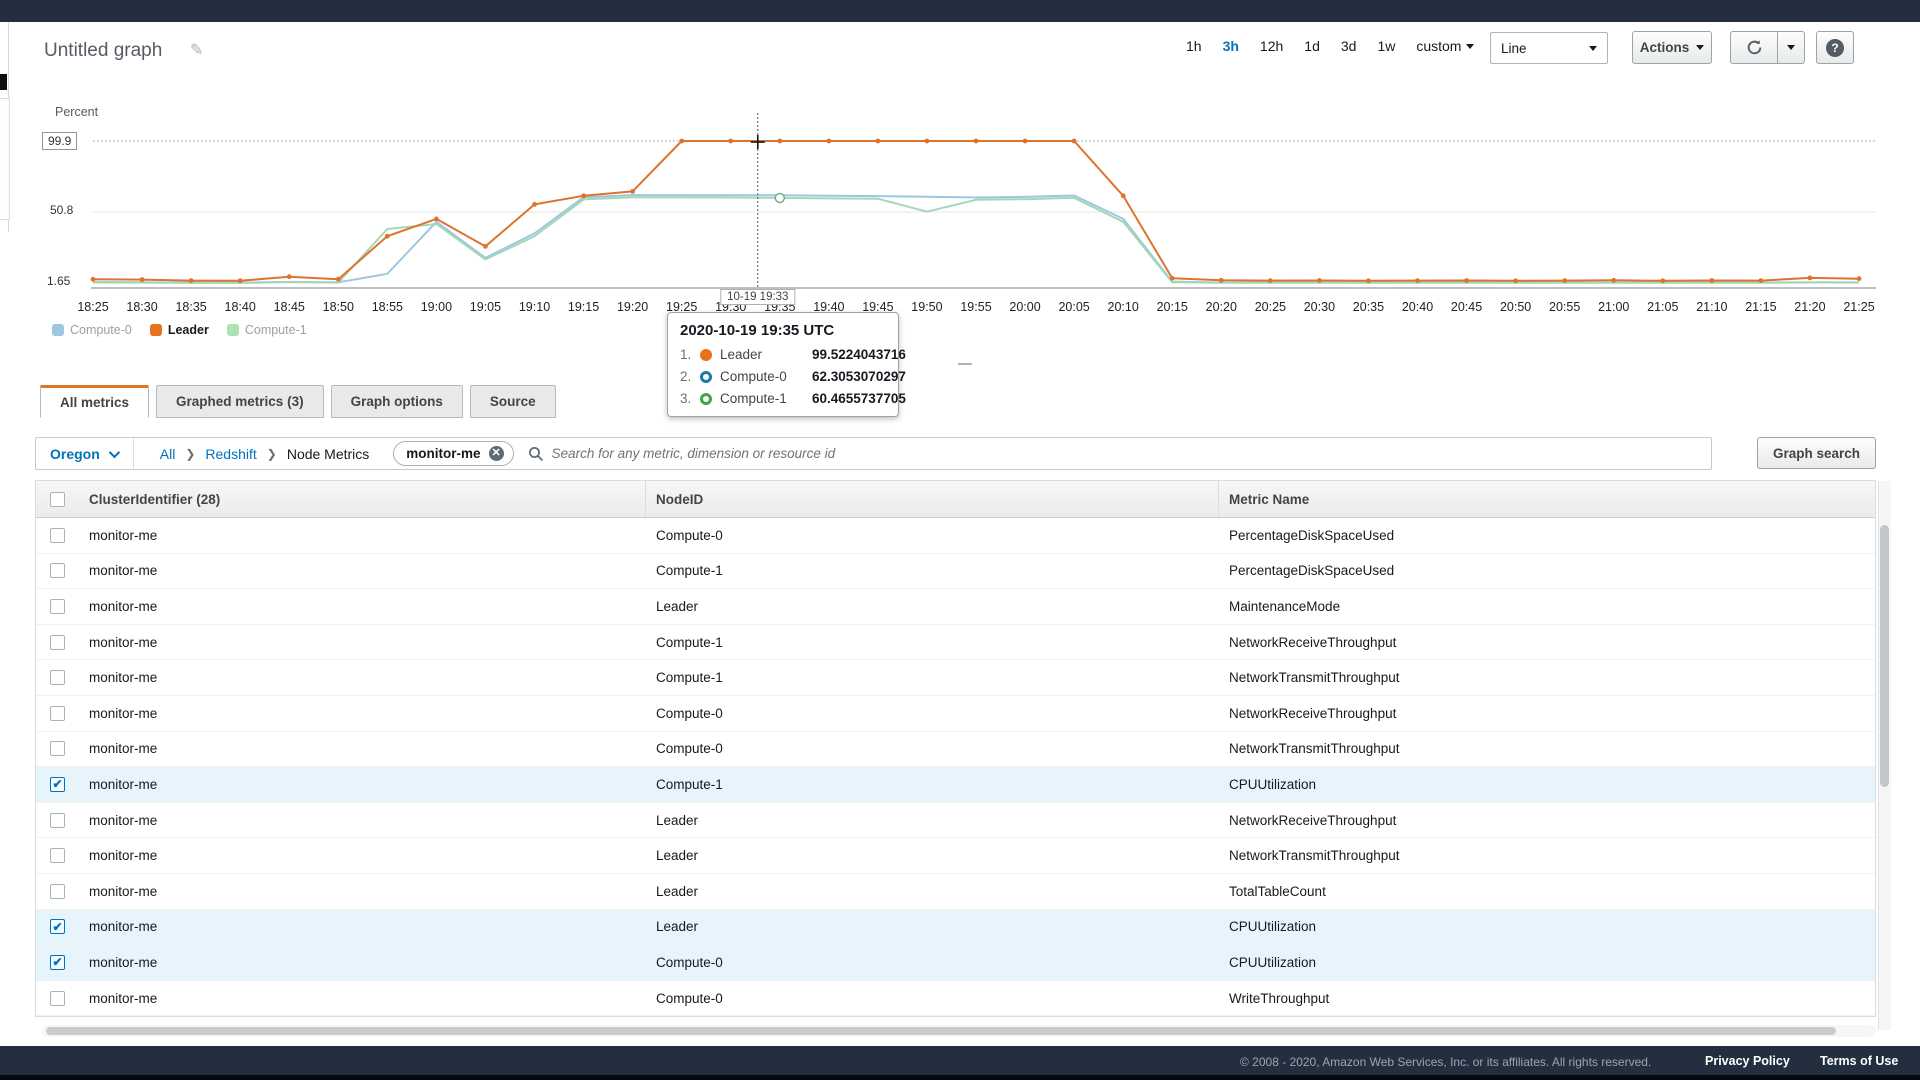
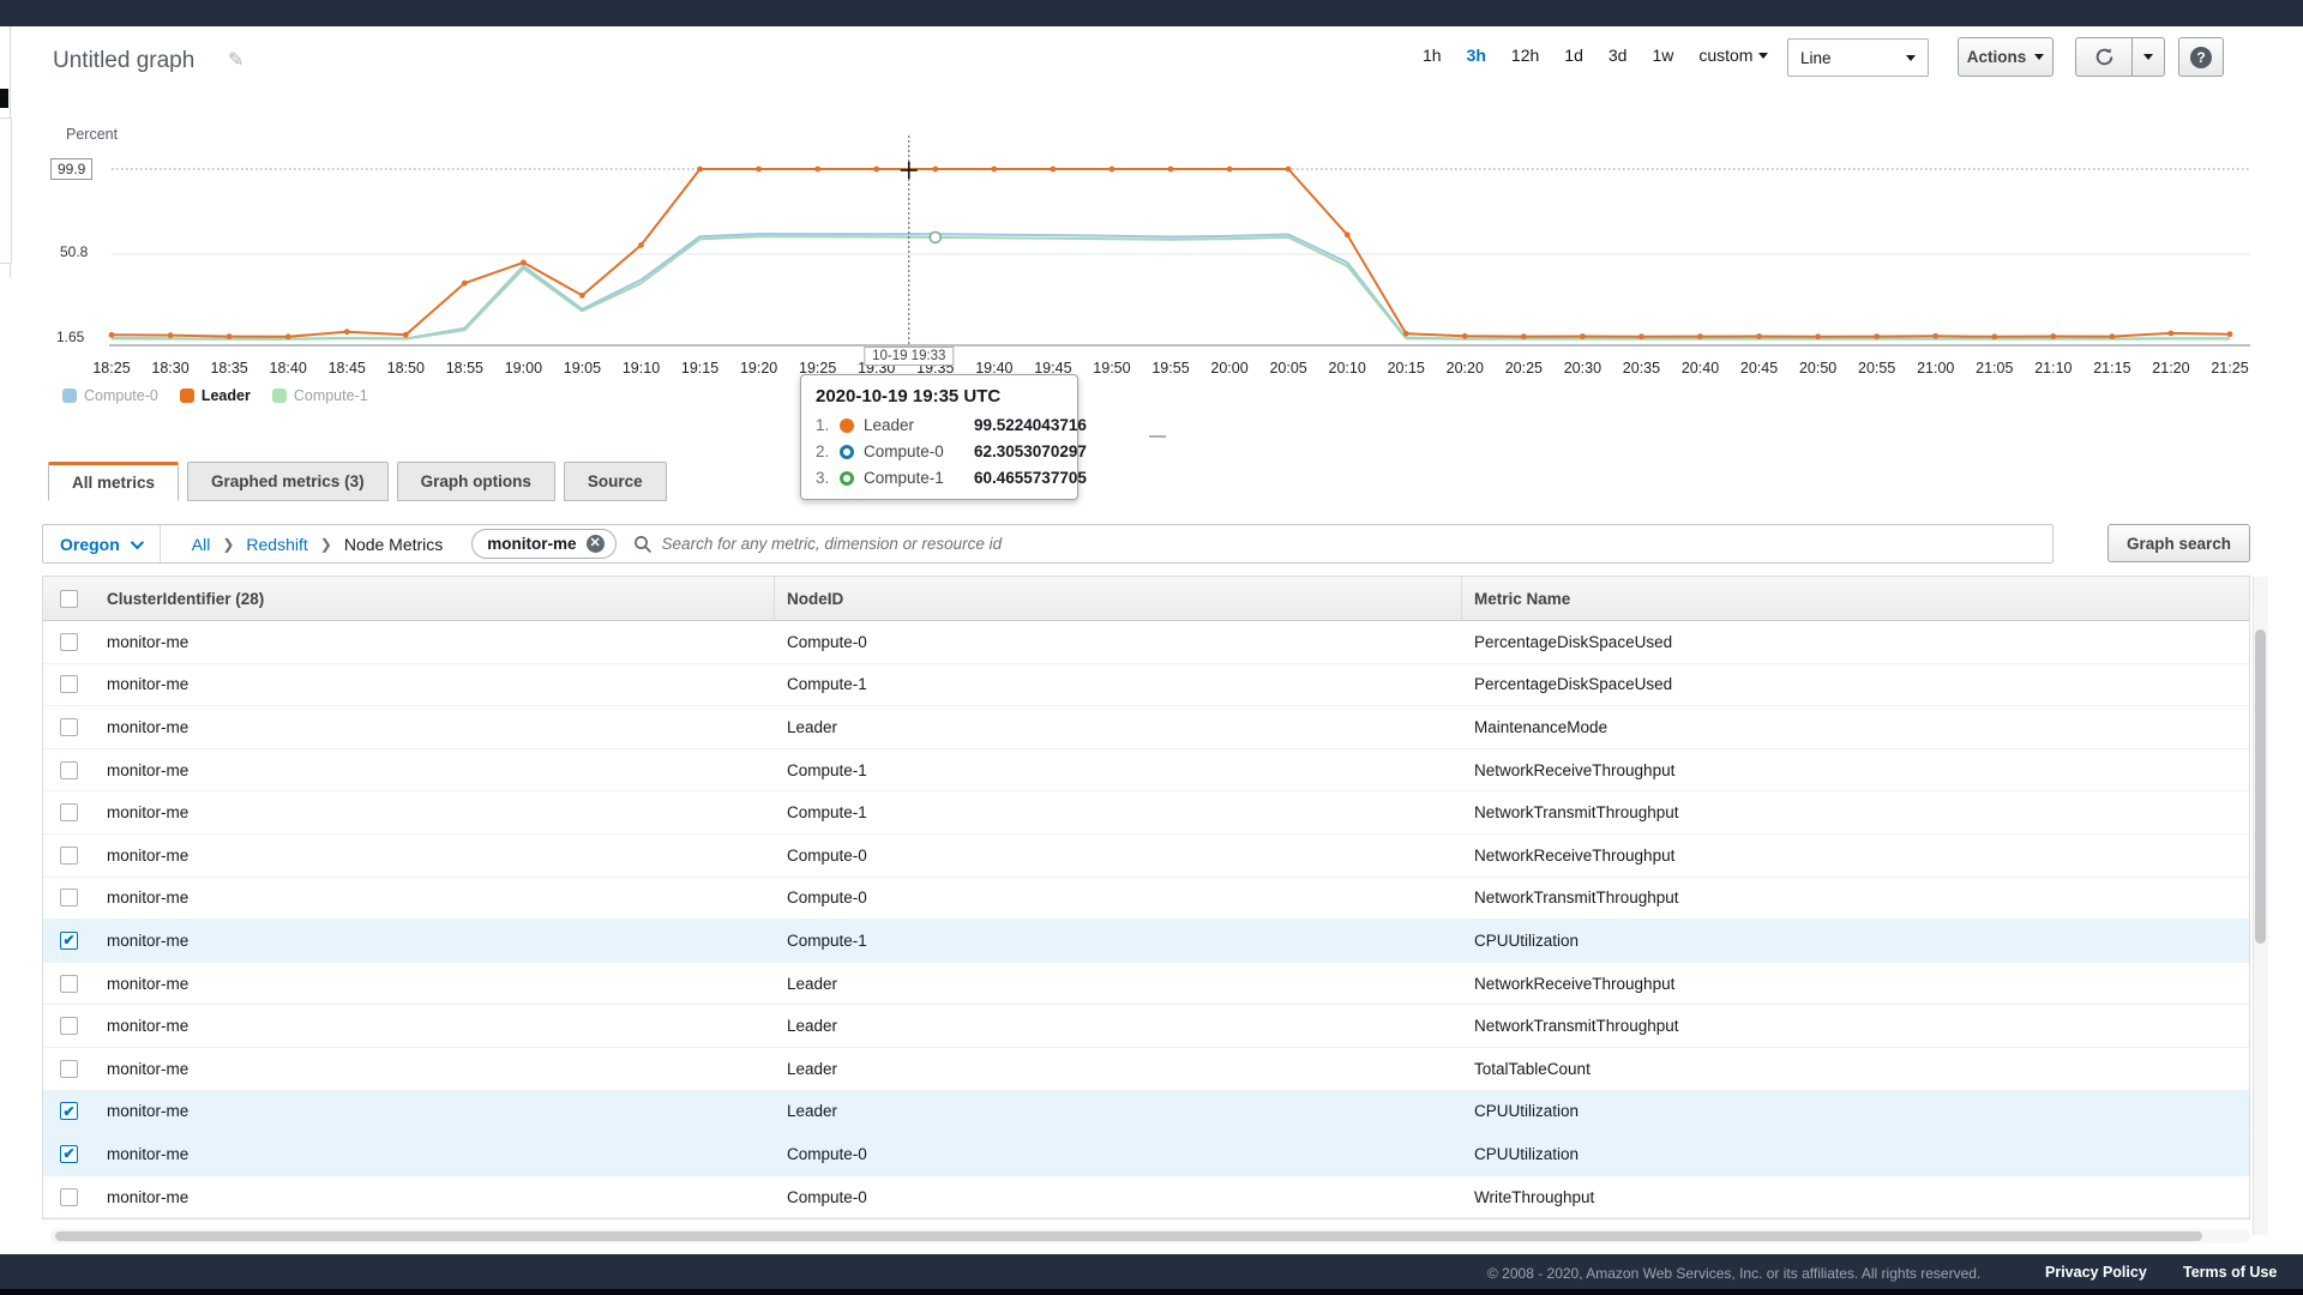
Compute-1/18:55: 39 -> 7
Leader/19:15: 62 -> 100
Leader/19:20: 65 -> 100
Compute-1/19:50: 51 -> 60
